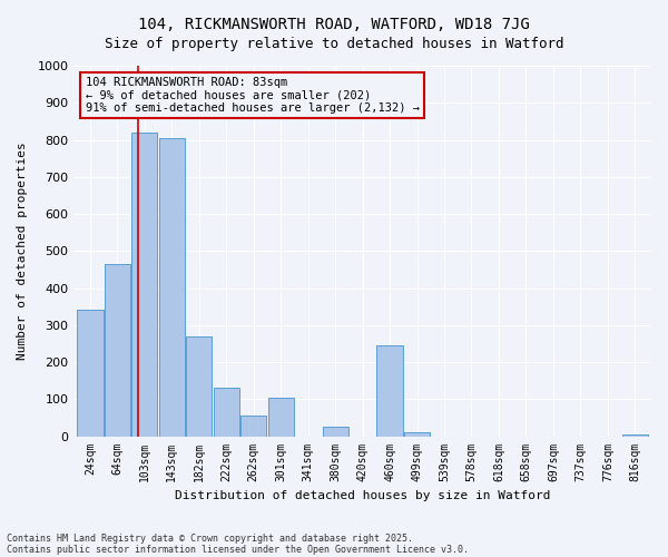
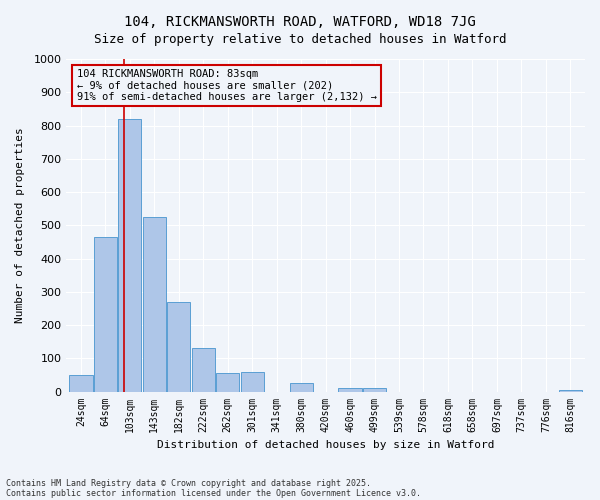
24sqm: 340 -> 50
143sqm: 805 -> 525
301sqm: 105 -> 60
460sqm: 245 -> 10
